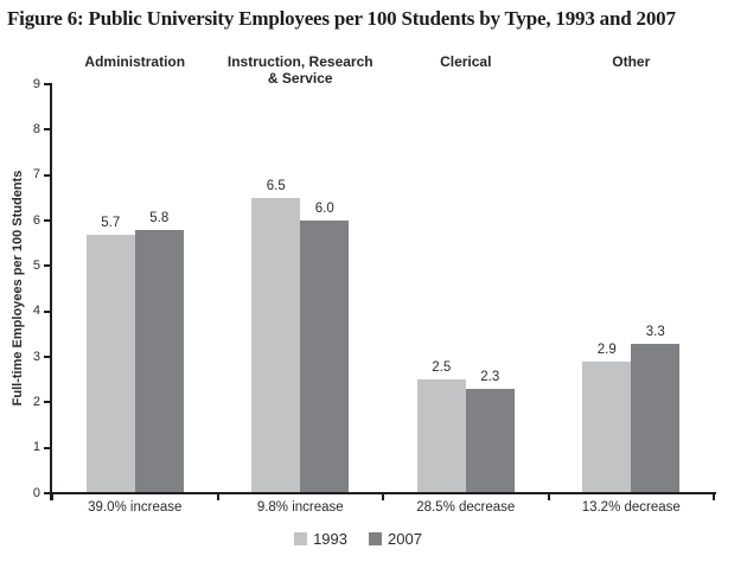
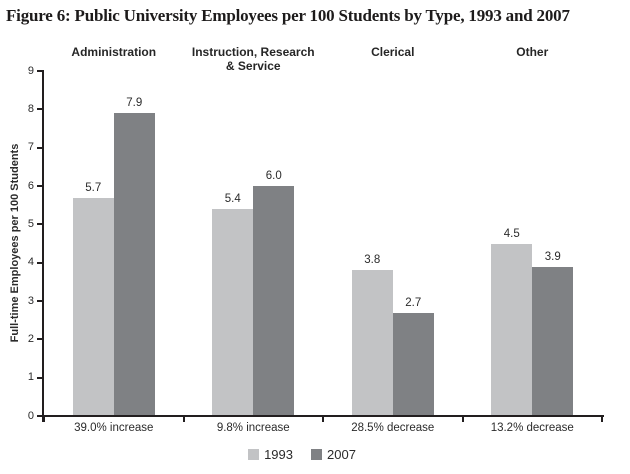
2007/Administration: 5.8 -> 7.9
1993/Instruction, Research & Service: 6.5 -> 5.4
1993/Clerical: 2.5 -> 3.8
2007/Clerical: 2.3 -> 2.7
1993/Other: 2.9 -> 4.5
2007/Other: 3.3 -> 3.9
